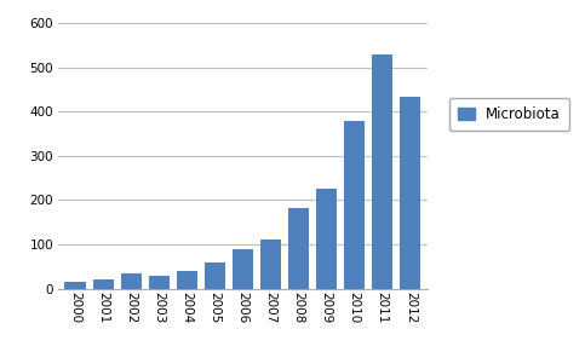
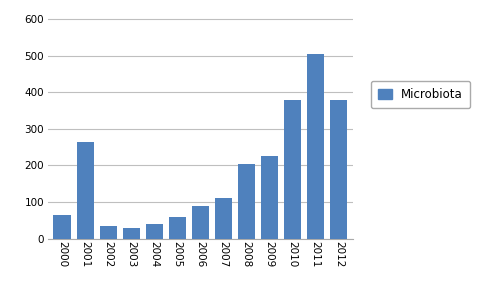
2000: 15 -> 65
2001: 20 -> 265
2008: 183 -> 205
2011: 530 -> 505
2012: 432 -> 380
